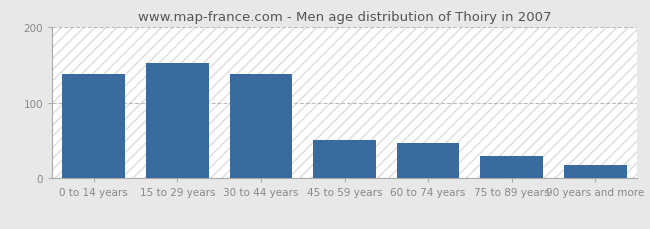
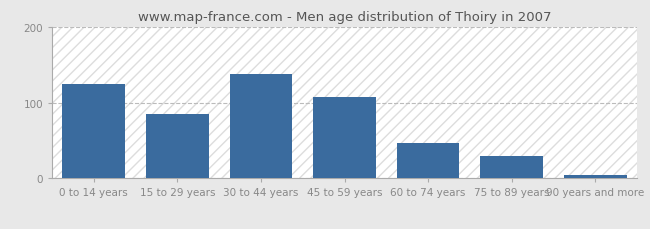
0 to 14 years: 138 -> 125
15 to 29 years: 152 -> 85
45 to 59 years: 50 -> 107
90 years and more: 18 -> 5
